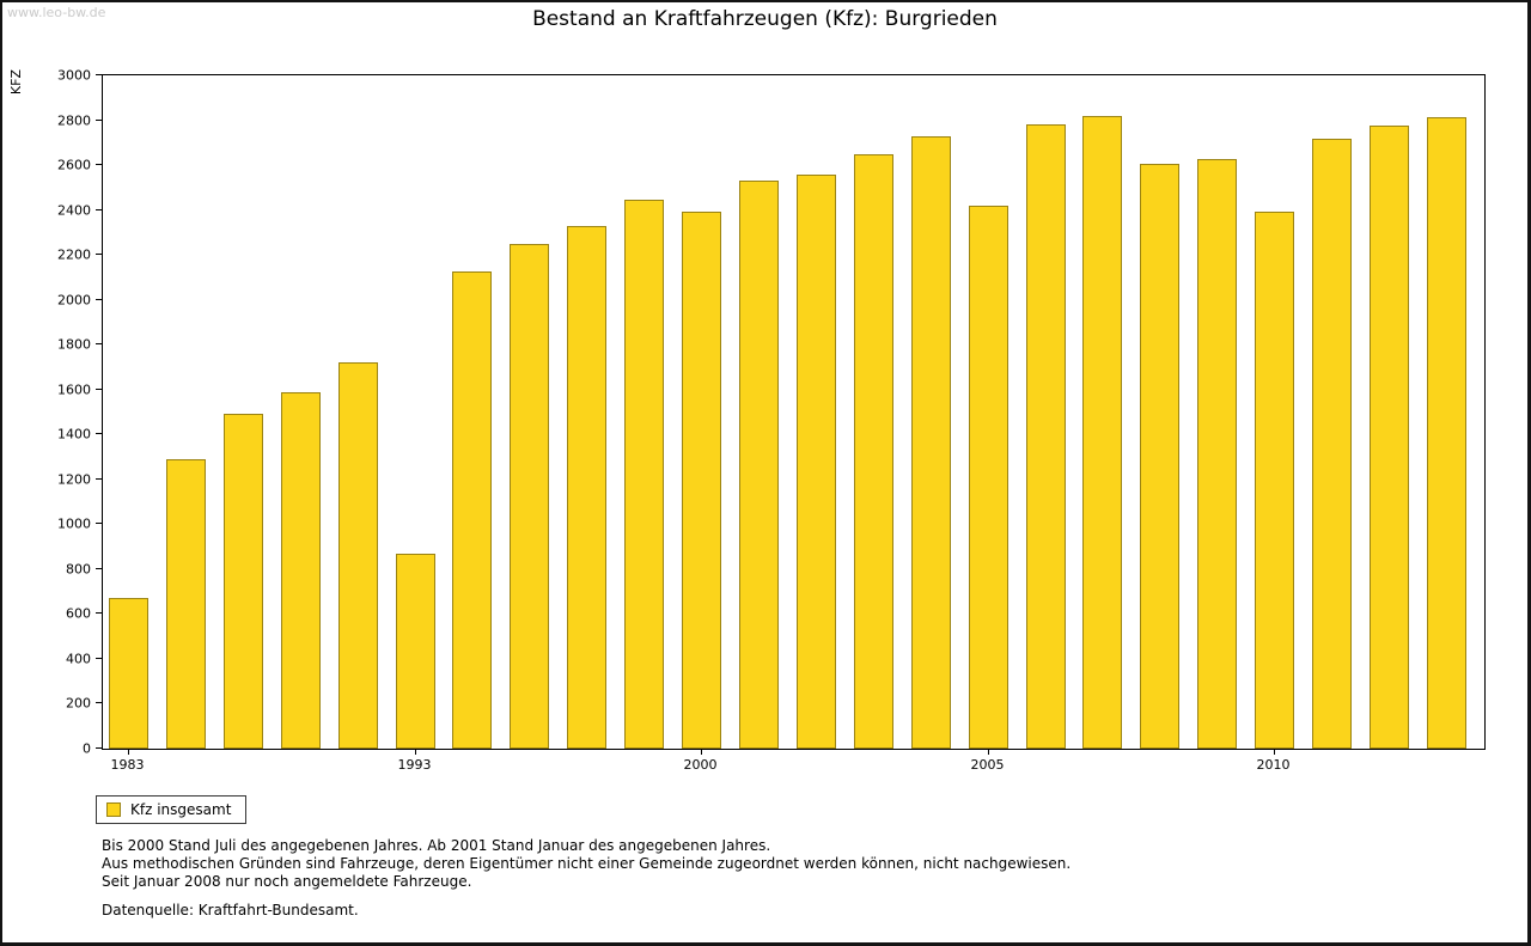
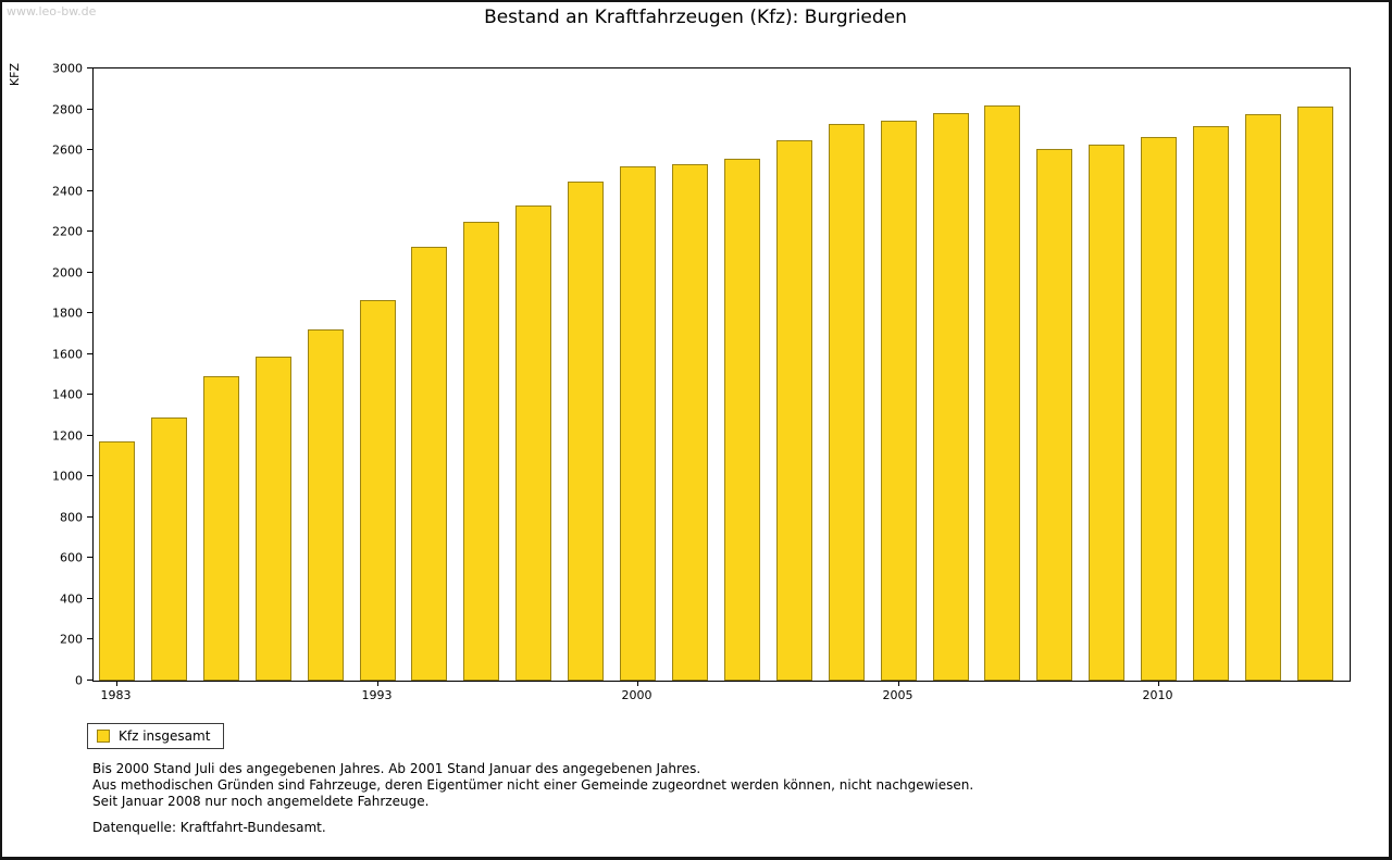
1983: 670 -> 1180
1993: 870 -> 1860
2000: 2390 -> 2520
2005: 2420 -> 2740
2010: 2390 -> 2660
